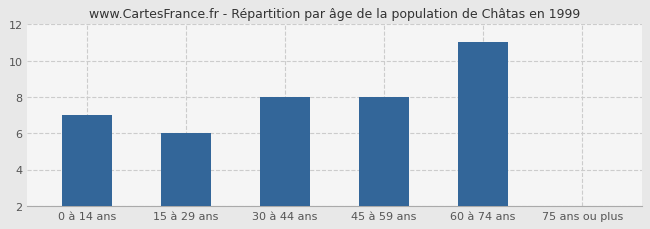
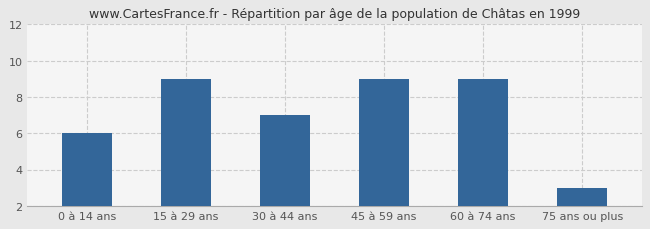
0 à 14 ans: 7 -> 6
15 à 29 ans: 6 -> 9
30 à 44 ans: 8 -> 7
45 à 59 ans: 8 -> 9
60 à 74 ans: 11 -> 9
75 ans ou plus: 2 -> 3
